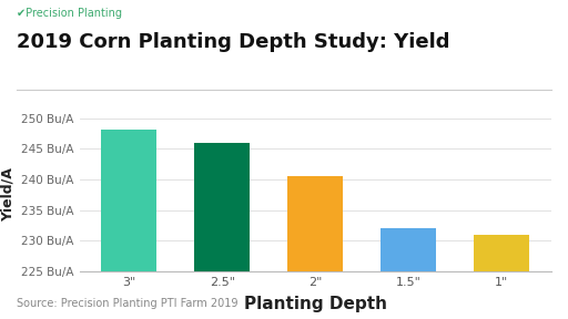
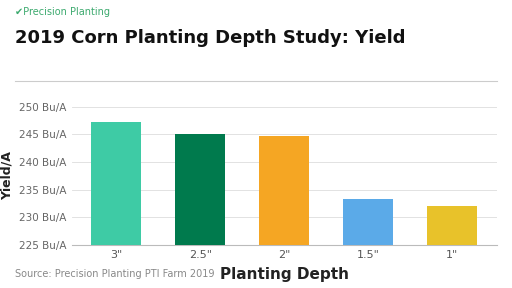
3": 248.2 Bu/A -> 247.2 Bu/A
2.5": 246.0 Bu/A -> 245.0 Bu/A
2": 240.5 Bu/A -> 244.6 Bu/A
1.5": 232.0 Bu/A -> 233.2 Bu/A
1": 231.0 Bu/A -> 232.0 Bu/A
